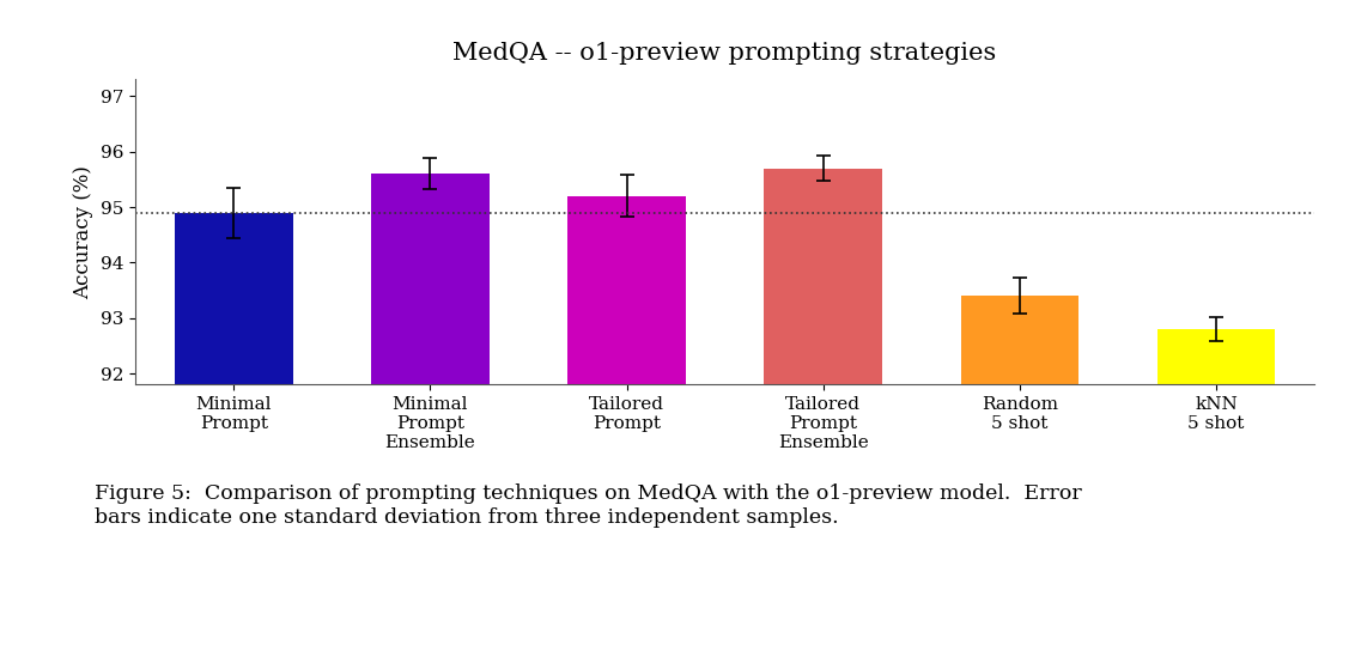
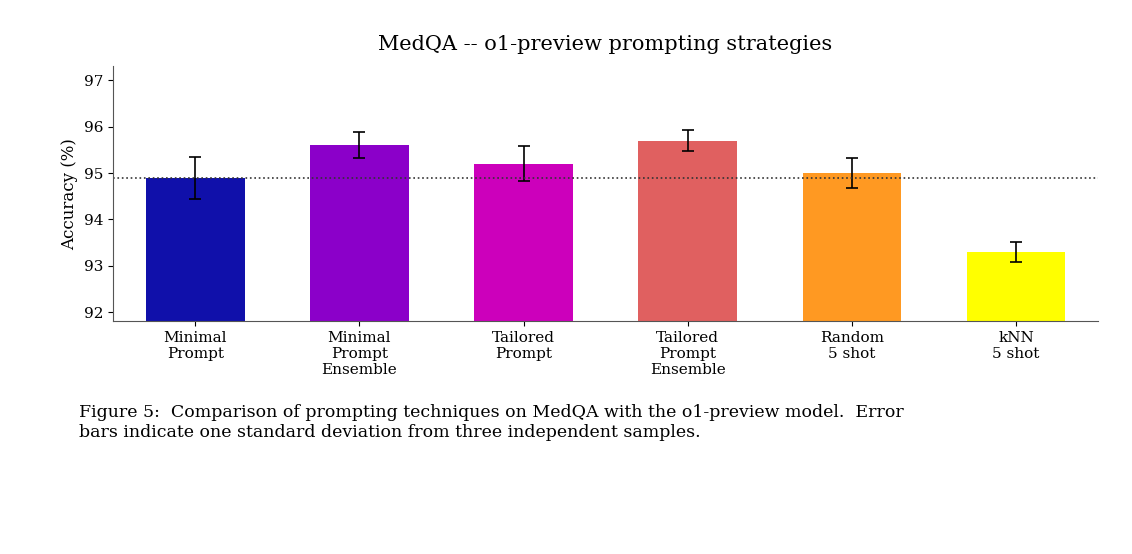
Random 5 shot: 93.4 -> 95.0
kNN 5 shot: 92.8 -> 93.3
